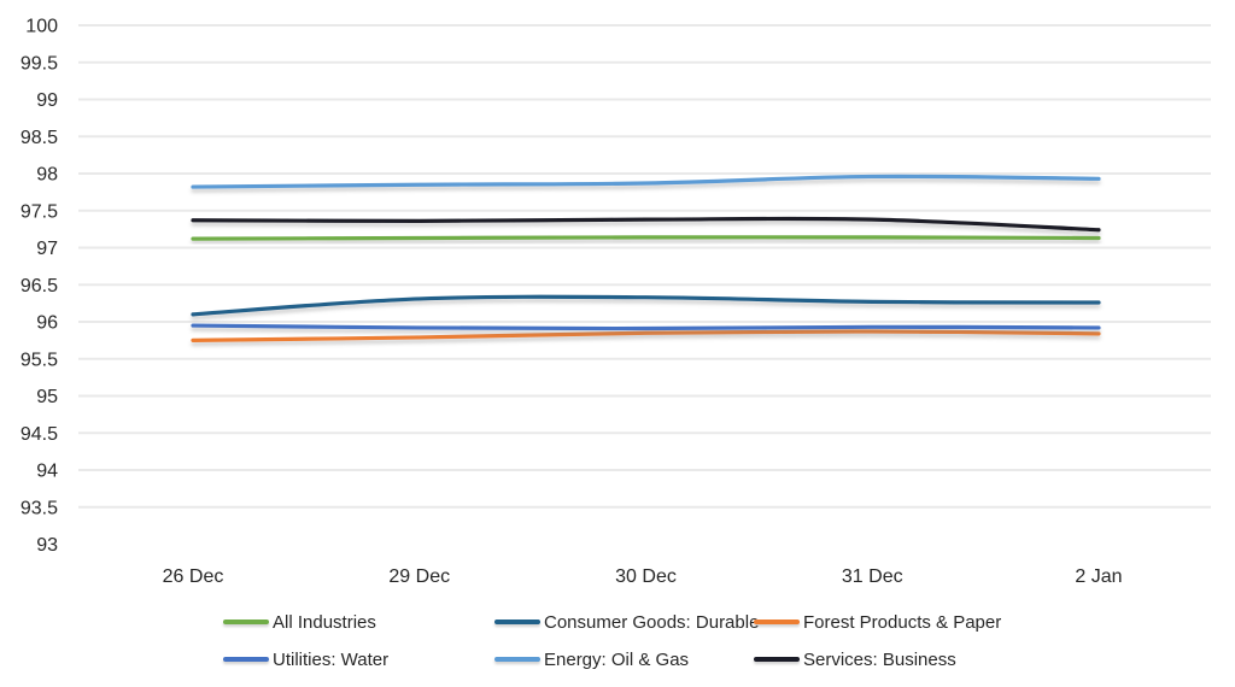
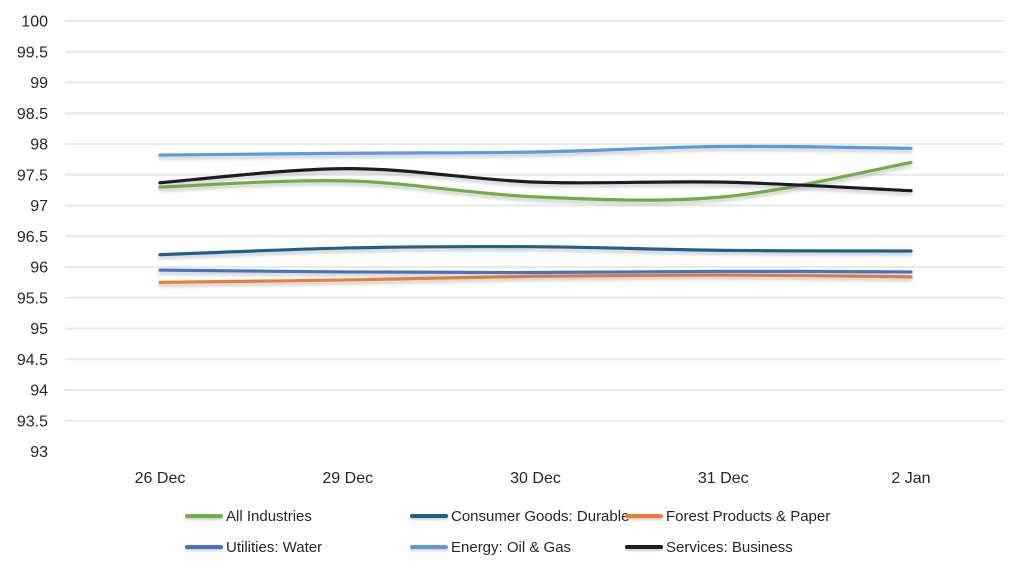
All Industries/26 Dec: 97.1 -> 97.3
Consumer Goods: Durable/26 Dec: 96.1 -> 96.2
All Industries/29 Dec: 97.1 -> 97.4
Services: Business/29 Dec: 97.4 -> 97.6
All Industries/2 Jan: 97.1 -> 97.7
